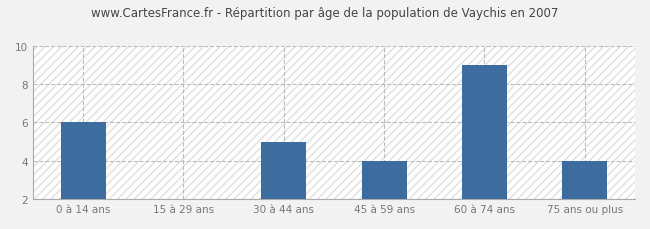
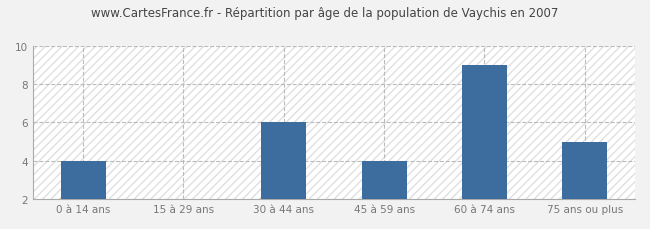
0 à 14 ans: 6 -> 4
30 à 44 ans: 5 -> 6
75 ans ou plus: 4 -> 5
